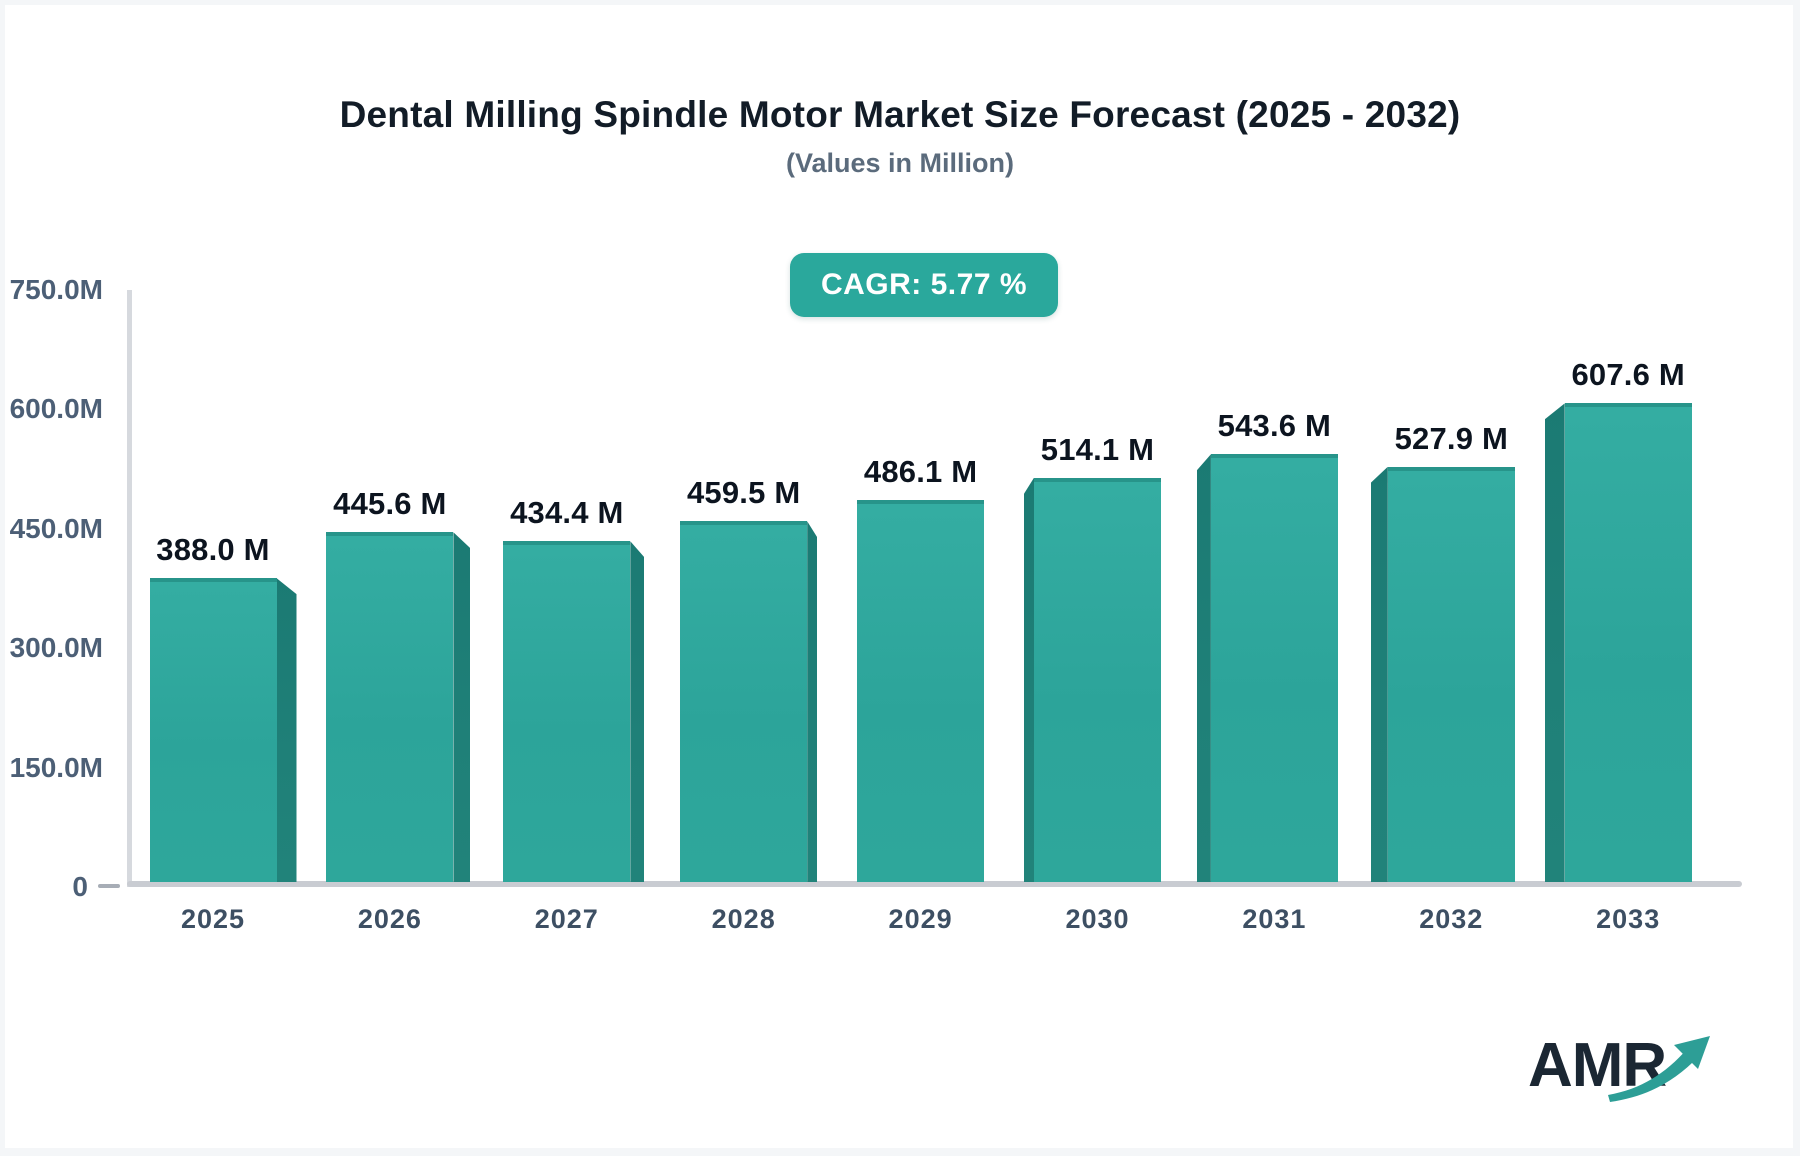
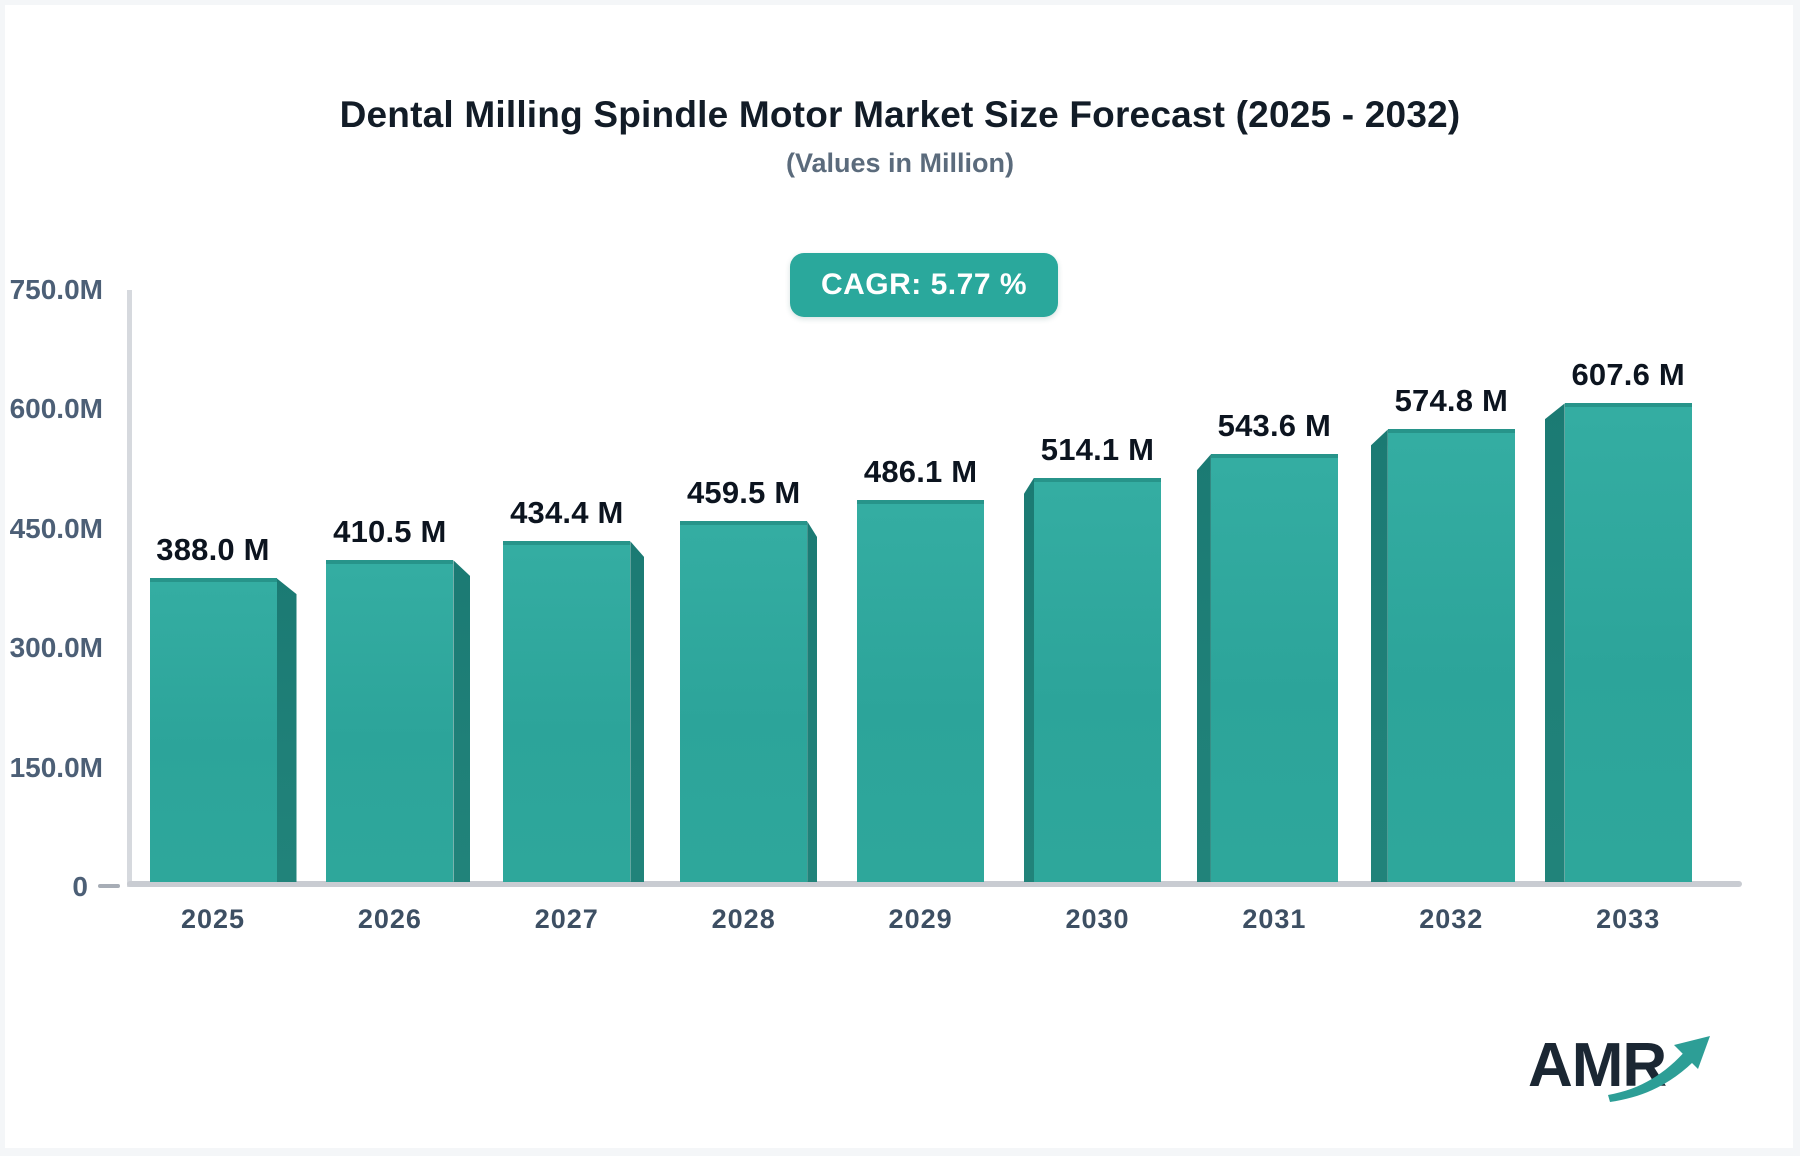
2026: 445.6 -> 410.5
2032: 527.9 -> 574.8
